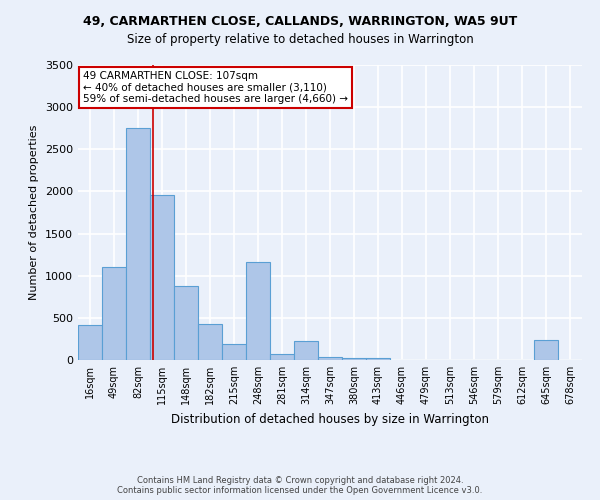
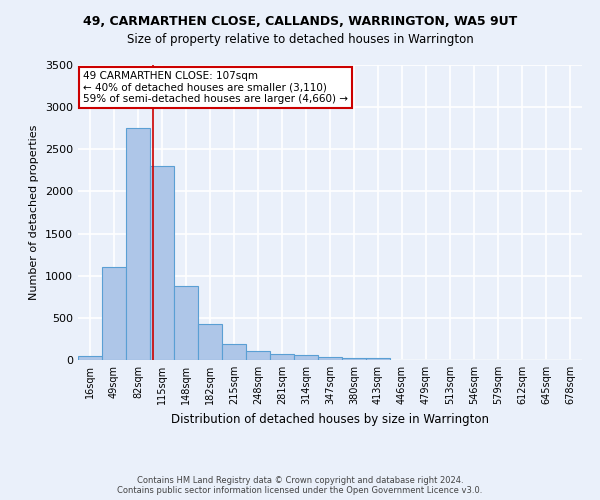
16sqm: 420 -> 50
115sqm: 1960 -> 2300
248sqm: 1160 -> 100
314sqm: 220 -> 60
645sqm: 240 -> 0
